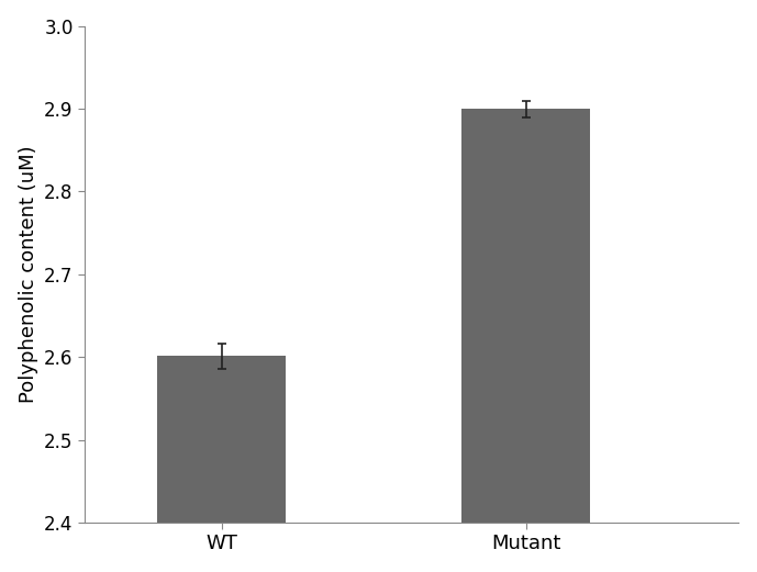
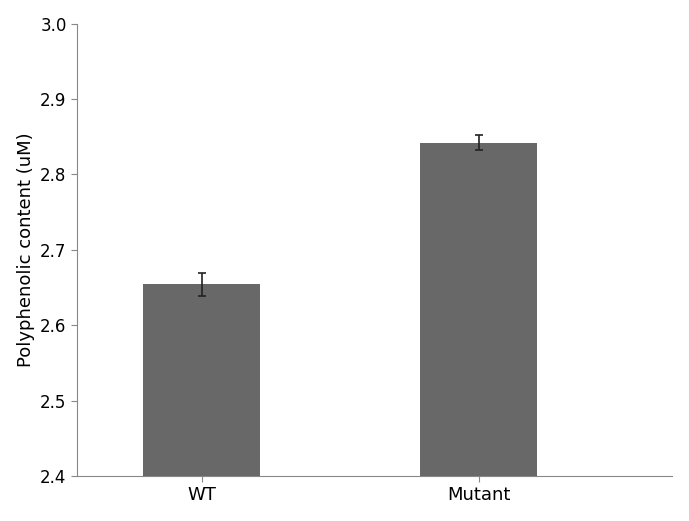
WT: 2.601 -> 2.654
Mutant: 2.900 -> 2.842
